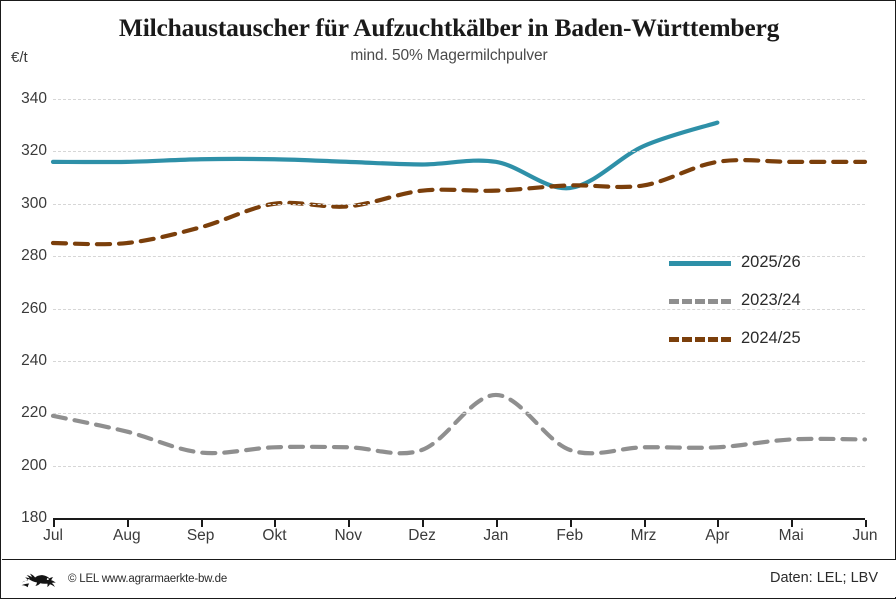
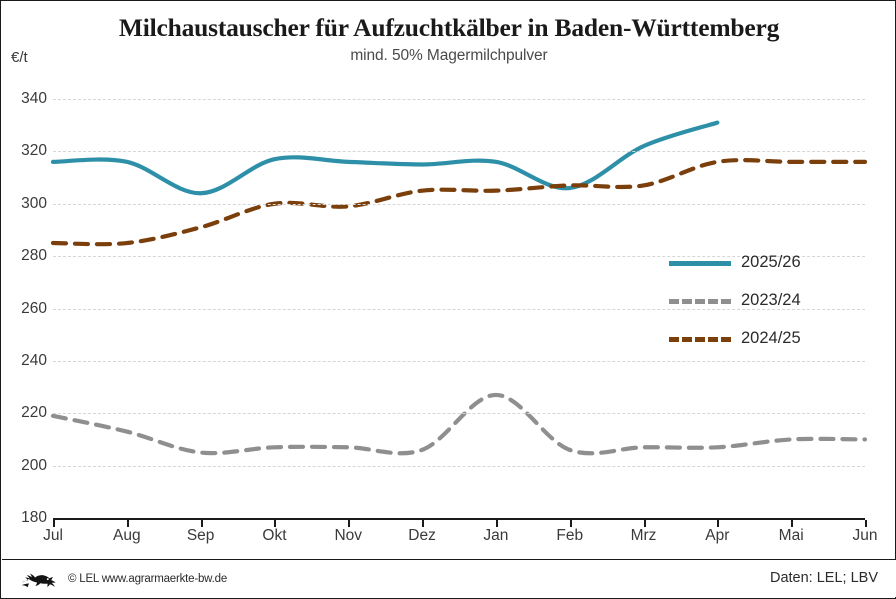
2025/26/Sep: 317 -> 304
